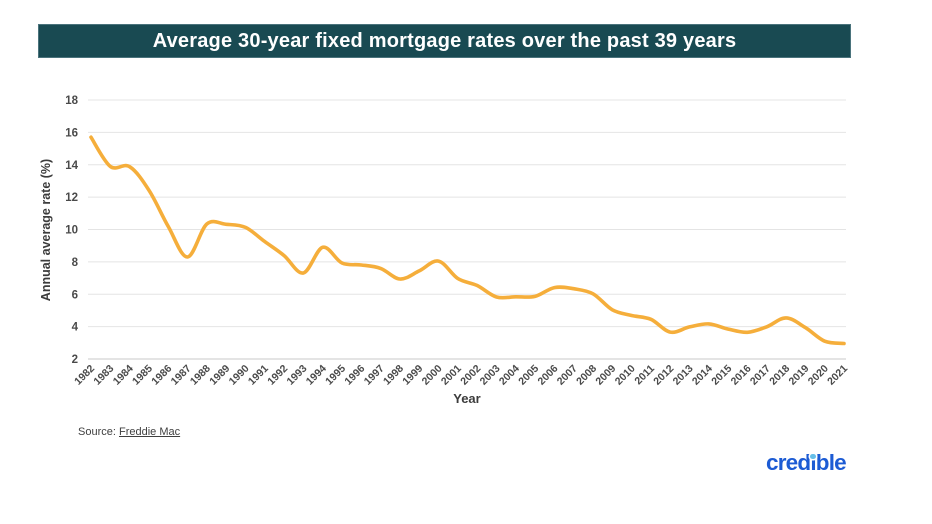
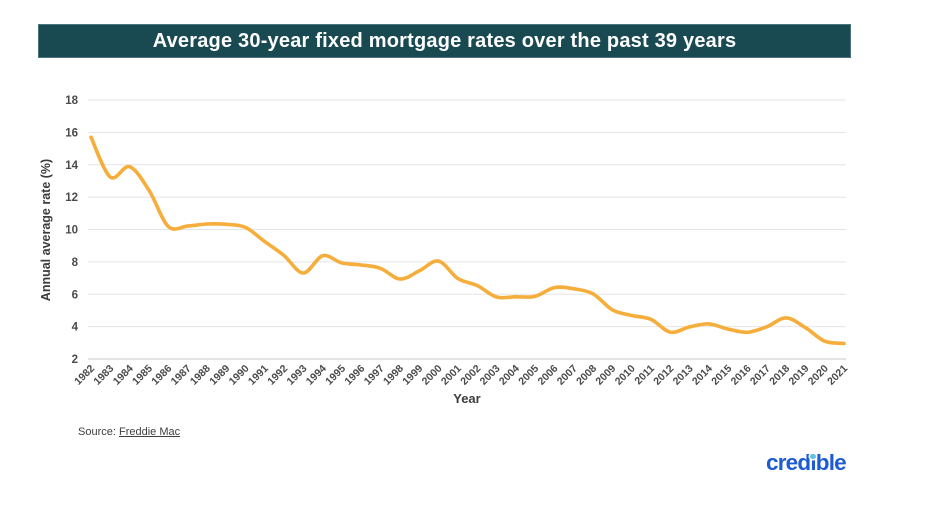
1983: 13.9 -> 13.2
1987: 8.3 -> 10.2
1994: 8.9 -> 8.4
